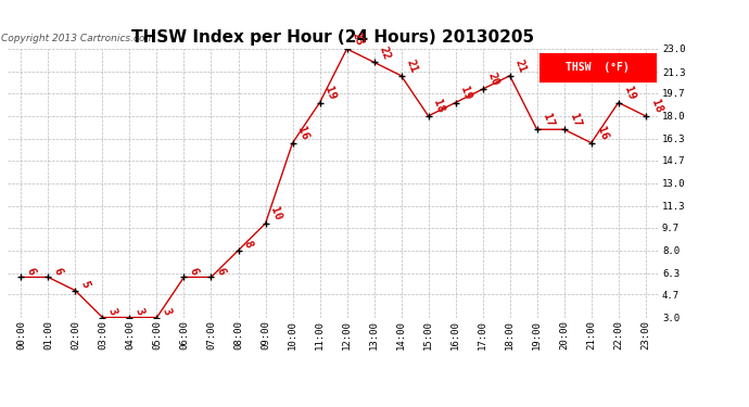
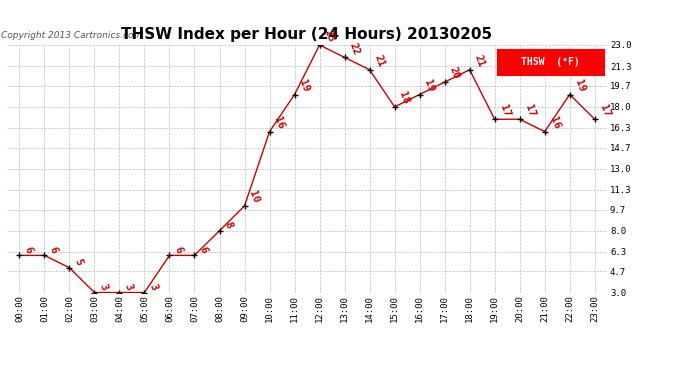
23:00: 18 -> 17
